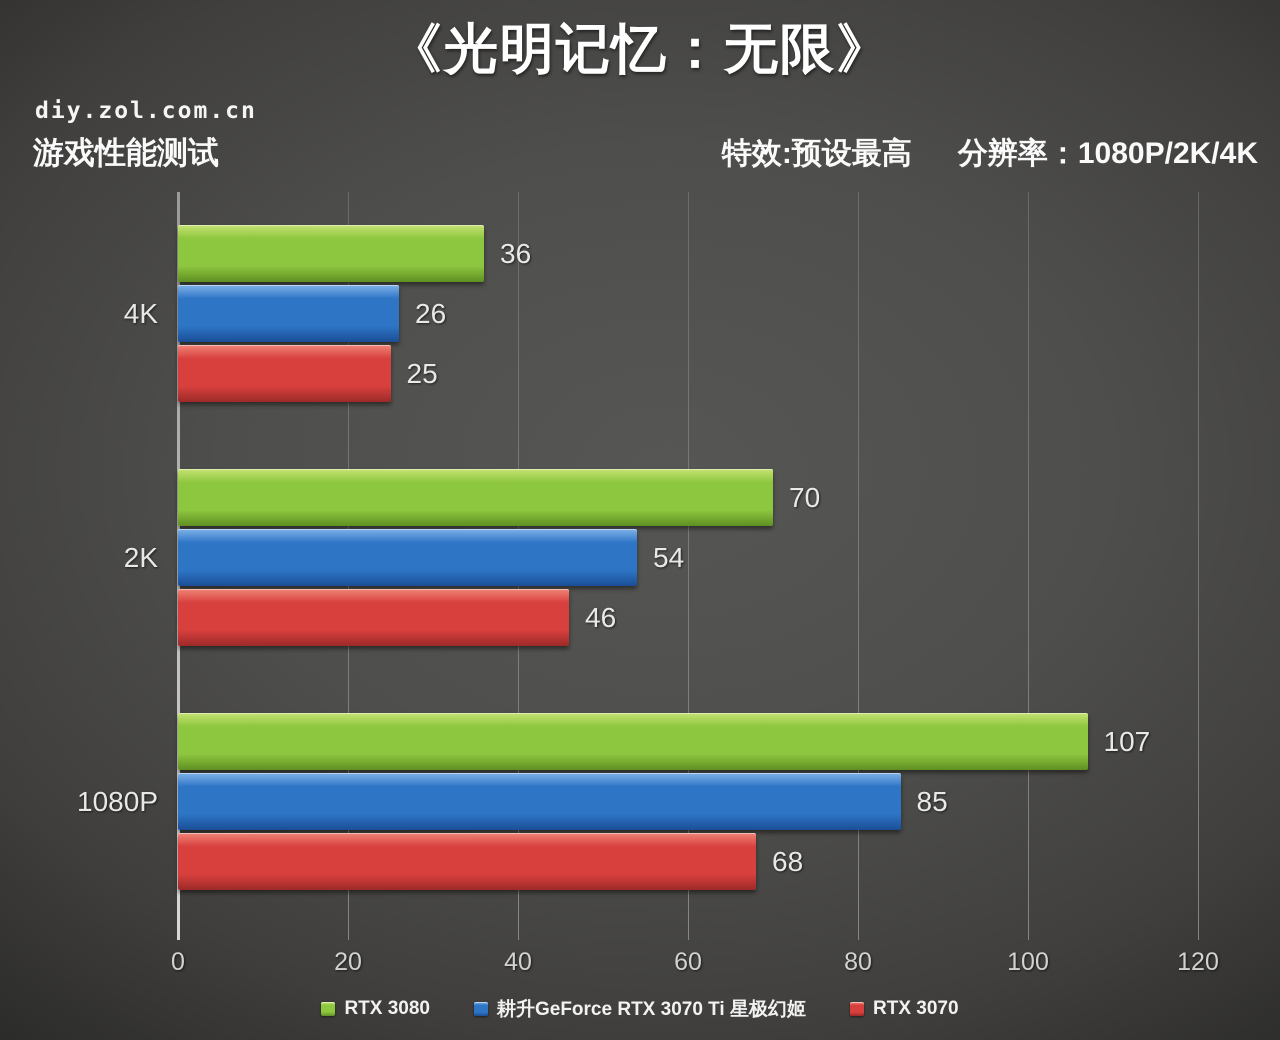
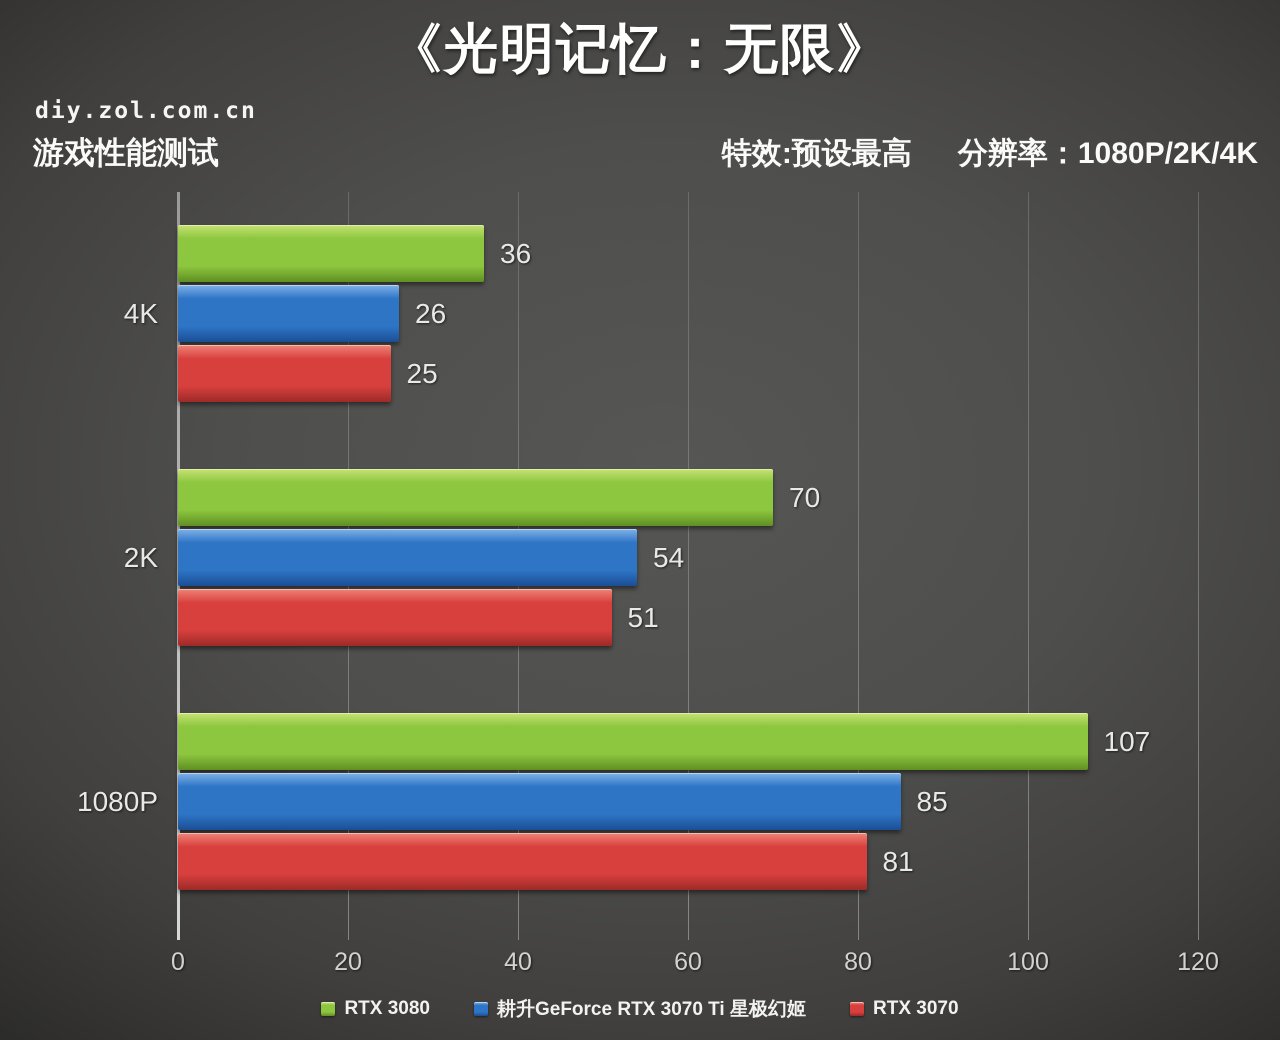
RTX 3070/2K: 46 -> 51
RTX 3070/1080P: 68 -> 81
